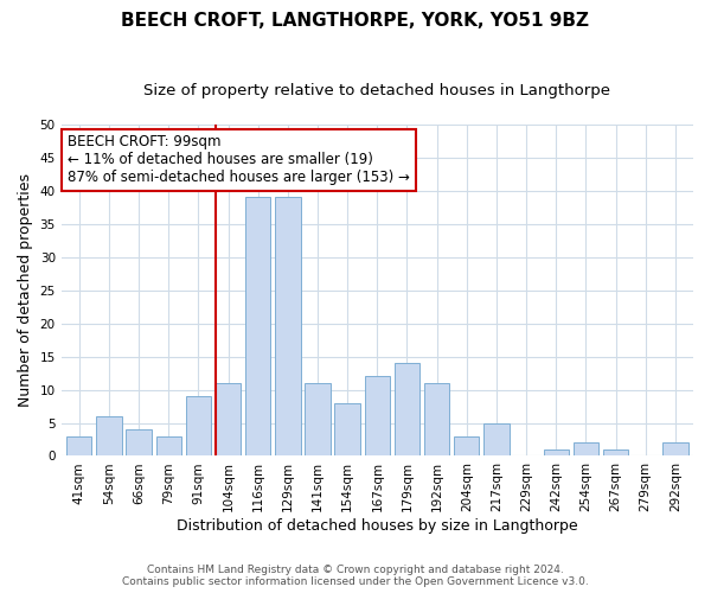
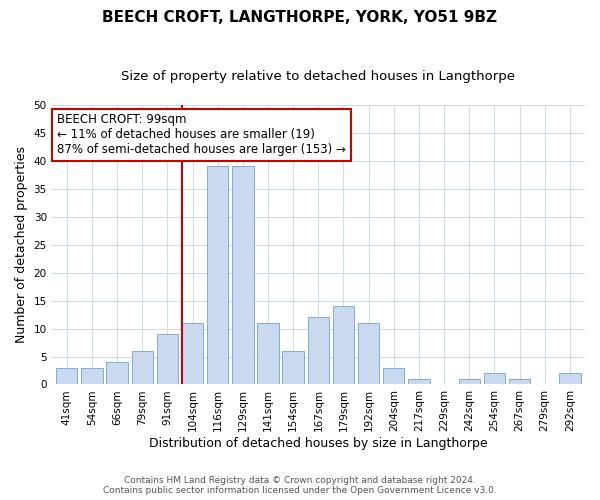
54sqm: 6 -> 3
79sqm: 3 -> 6
154sqm: 8 -> 6
217sqm: 5 -> 1
